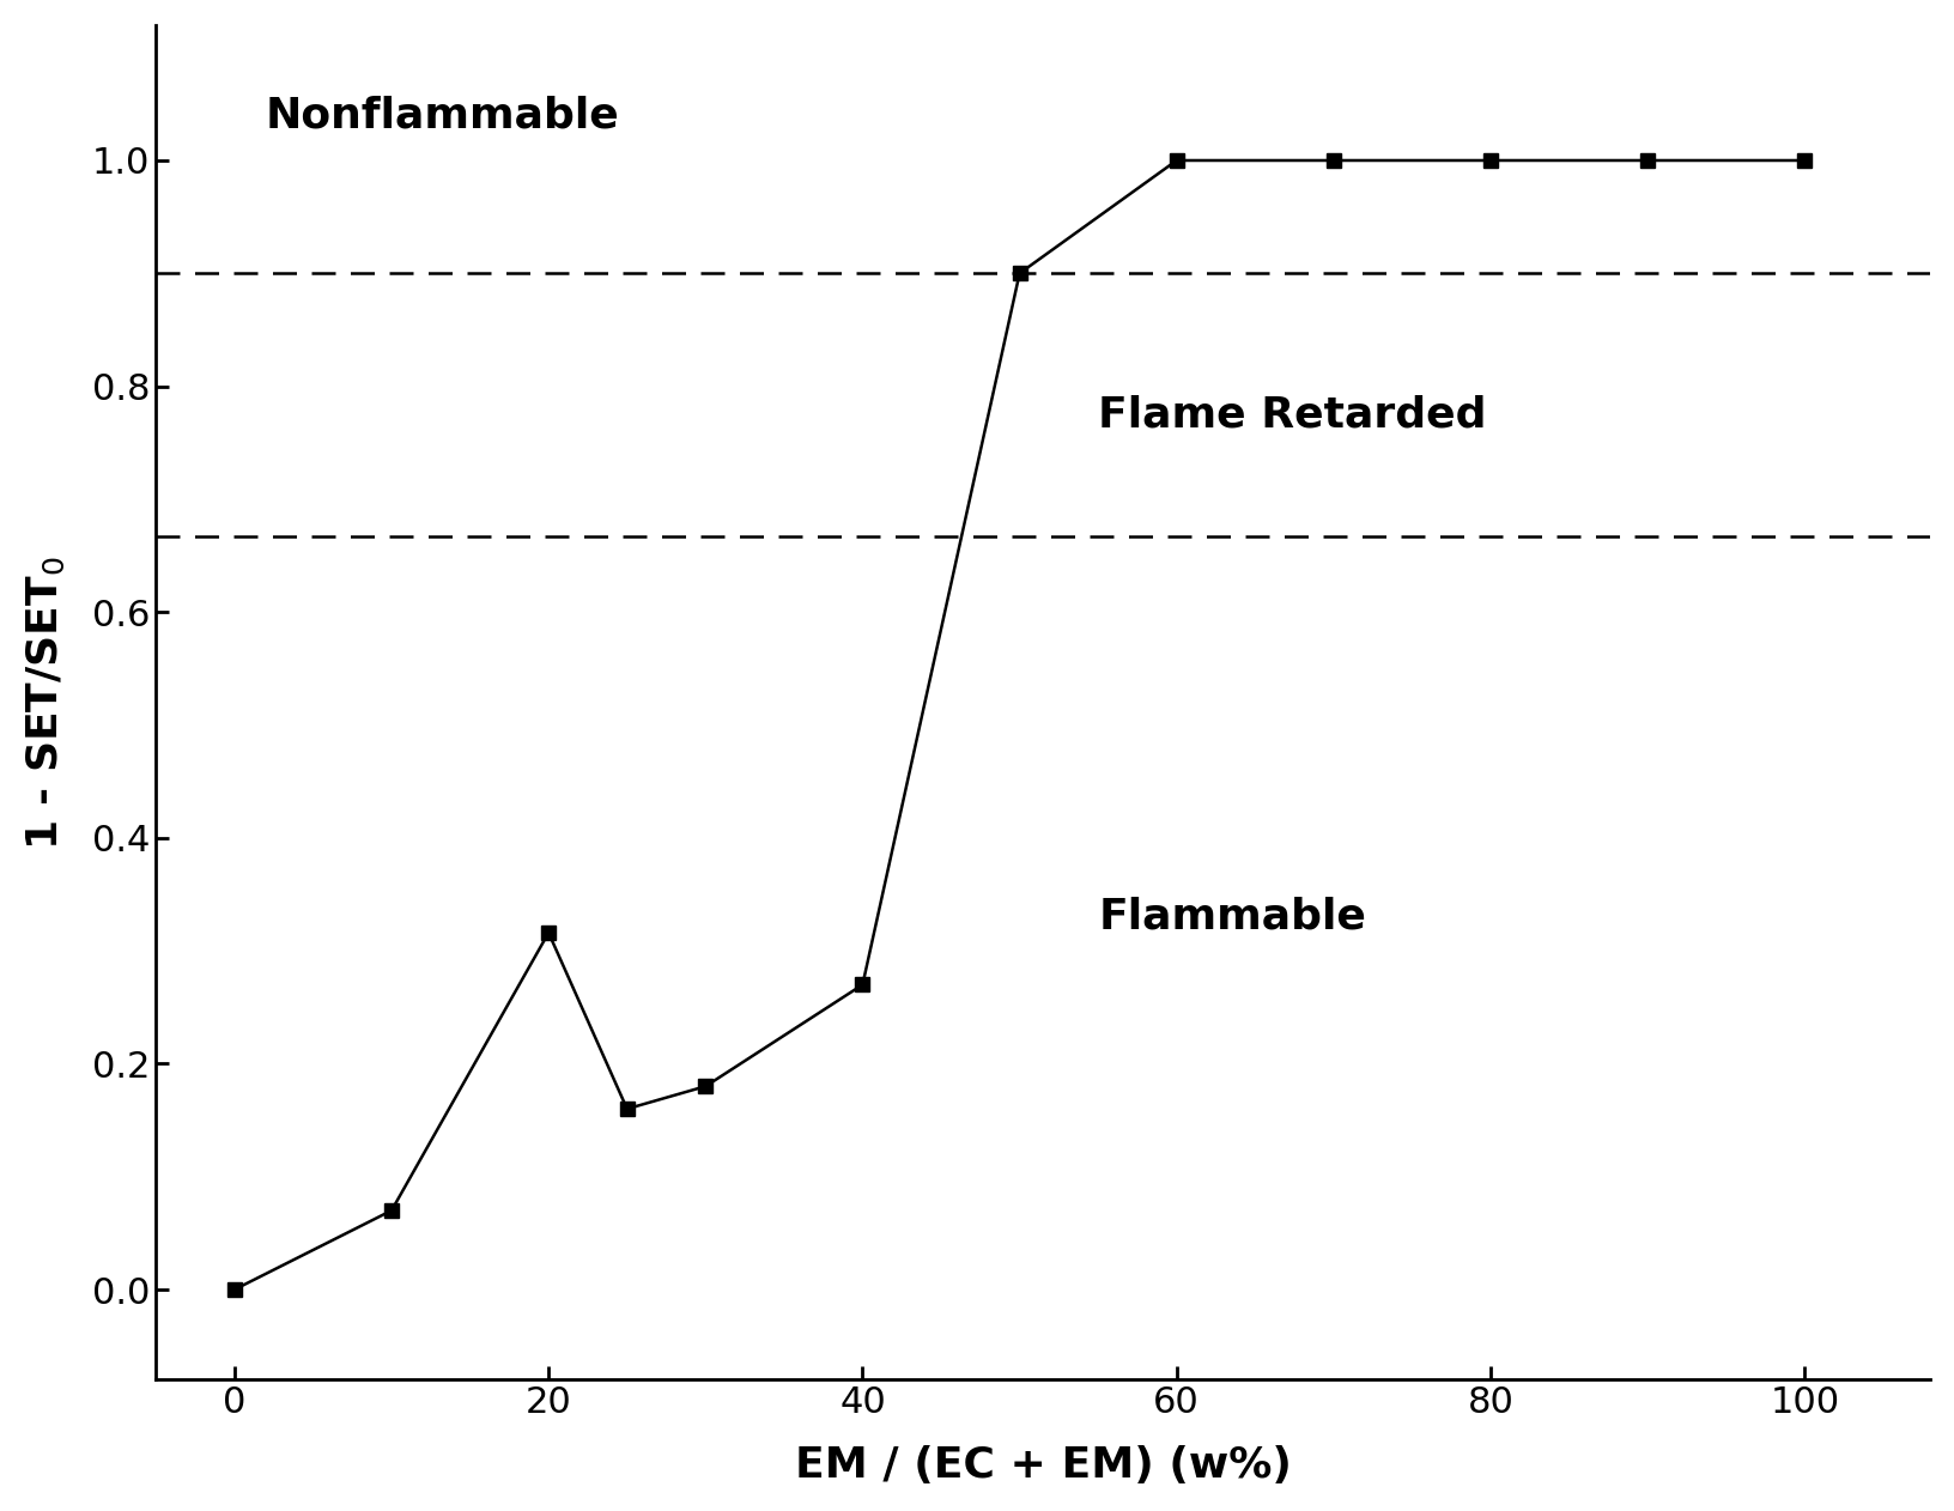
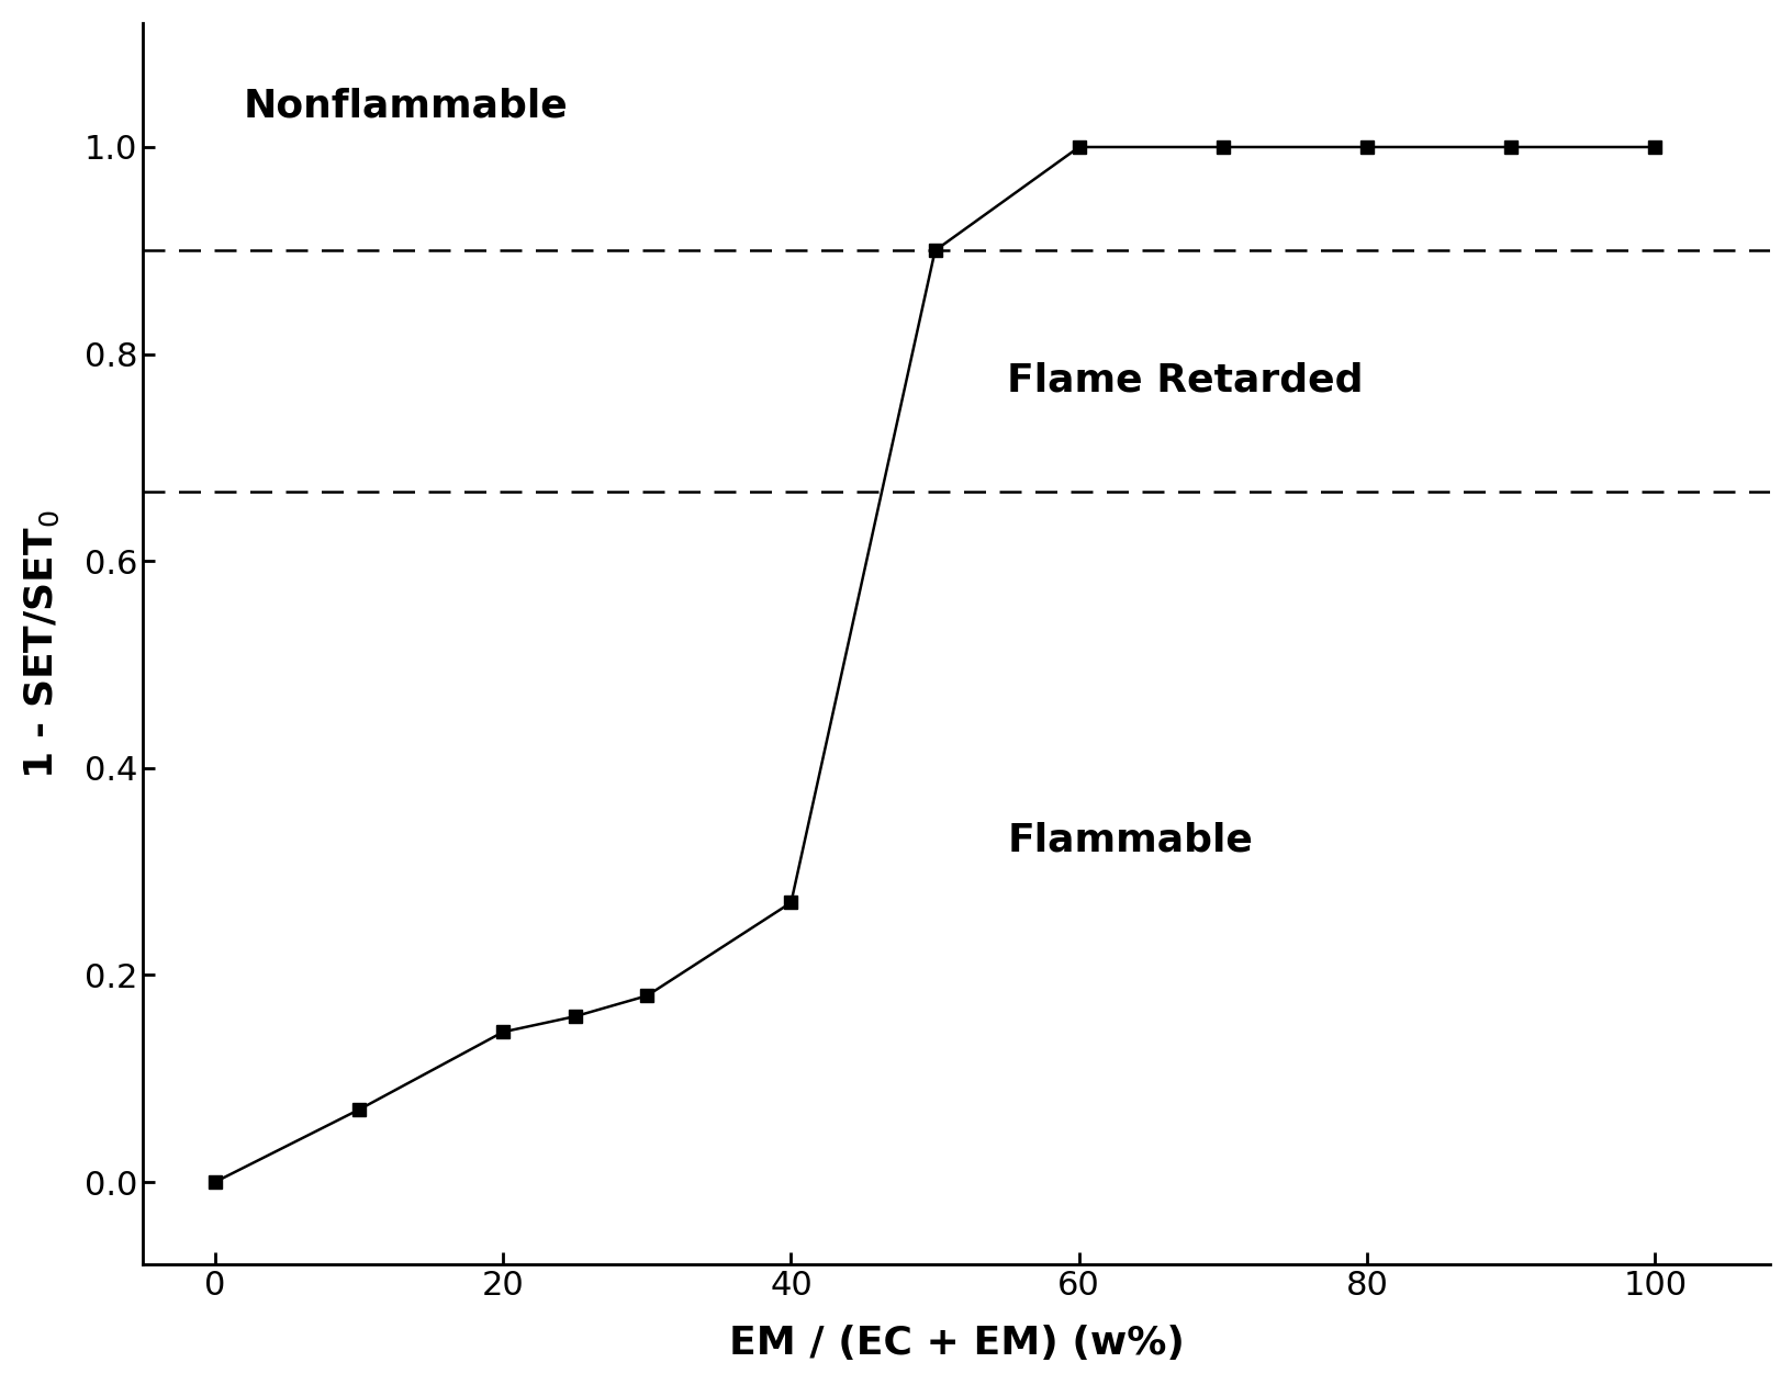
20: 0.316 -> 0.145
